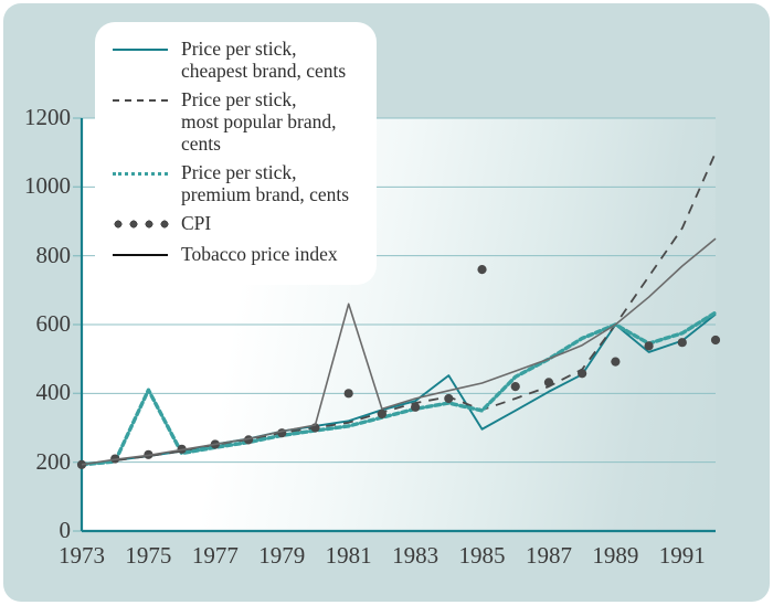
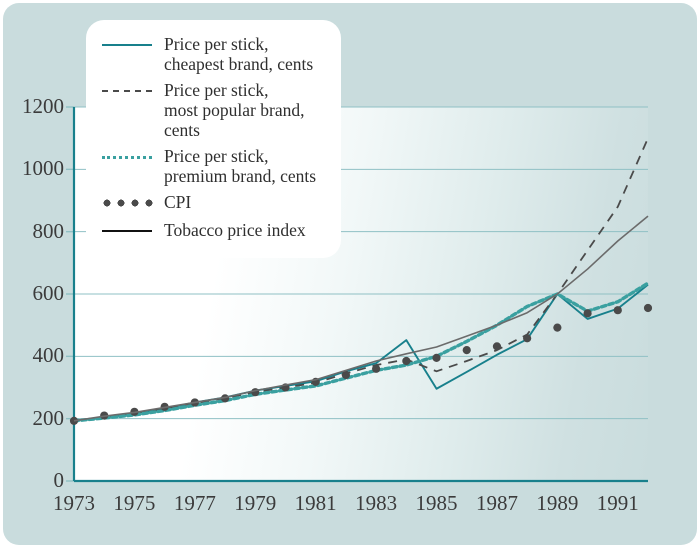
Price per stick, premium brand, cents/1975: 410 -> 210
CPI/1981: 400 -> 320
Tobacco price index/1981: 660 -> 320
Price per stick, premium brand, cents/1985: 350 -> 400
CPI/1985: 760 -> 400
